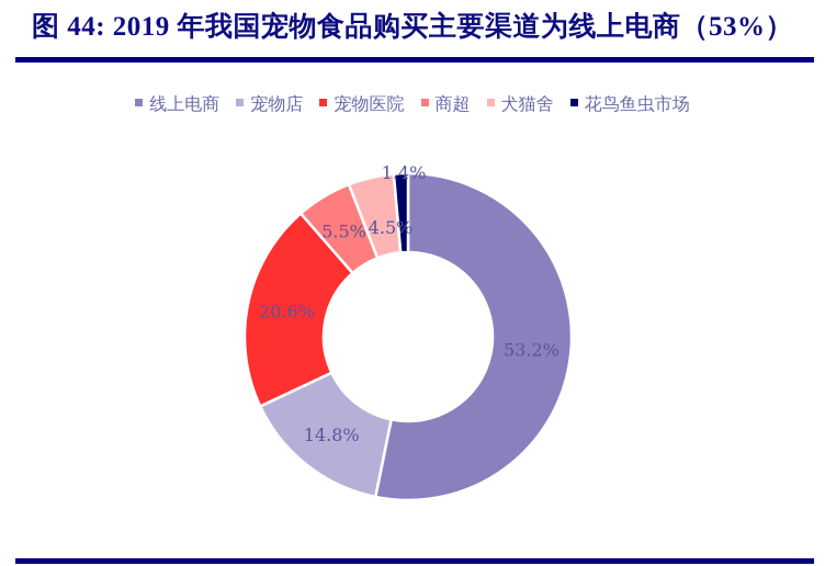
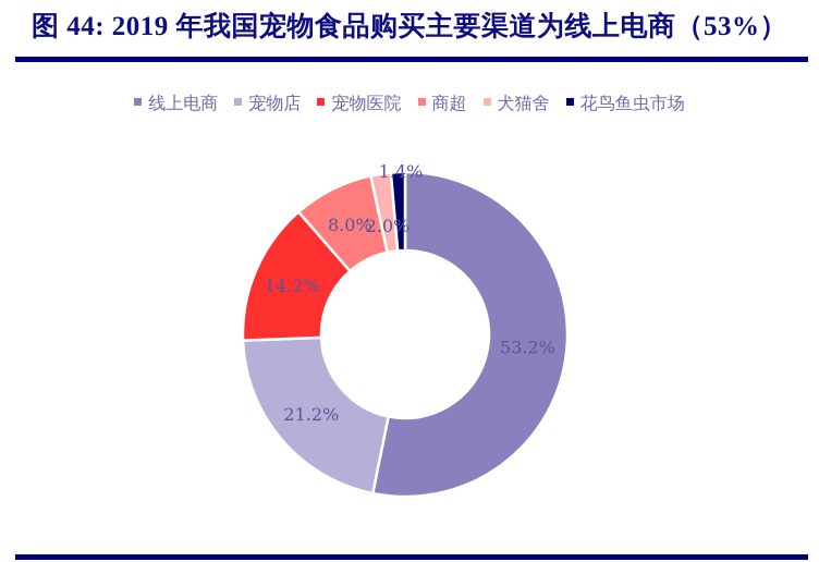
宠物店: 14.8% -> 21.2%
宠物医院: 20.6% -> 14.2%
商超: 5.5% -> 8.0%
犬猫舍: 4.5% -> 2.0%
